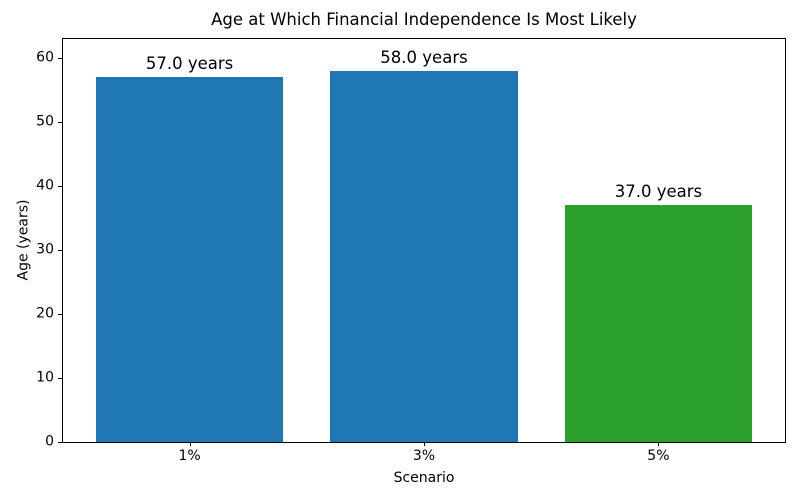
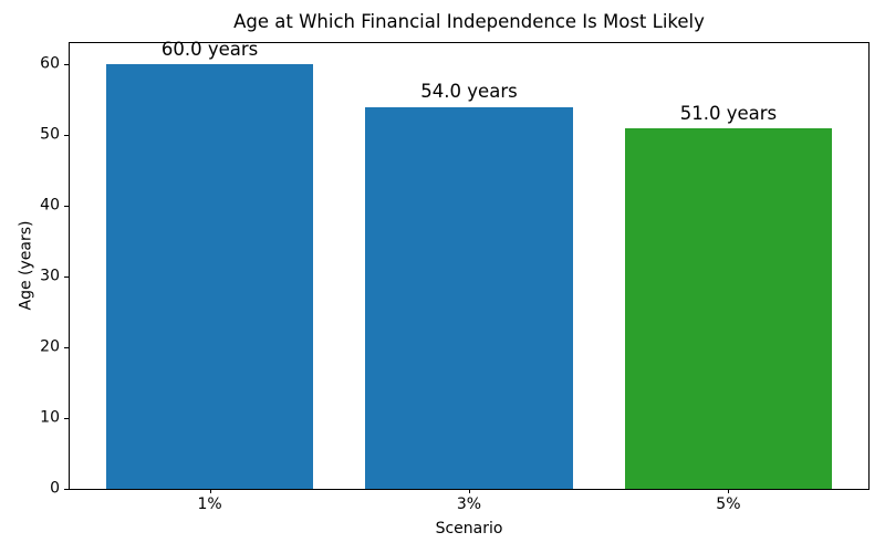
1%: 57.0 -> 60.0
3%: 58.0 -> 54.0
5%: 37.0 -> 51.0
